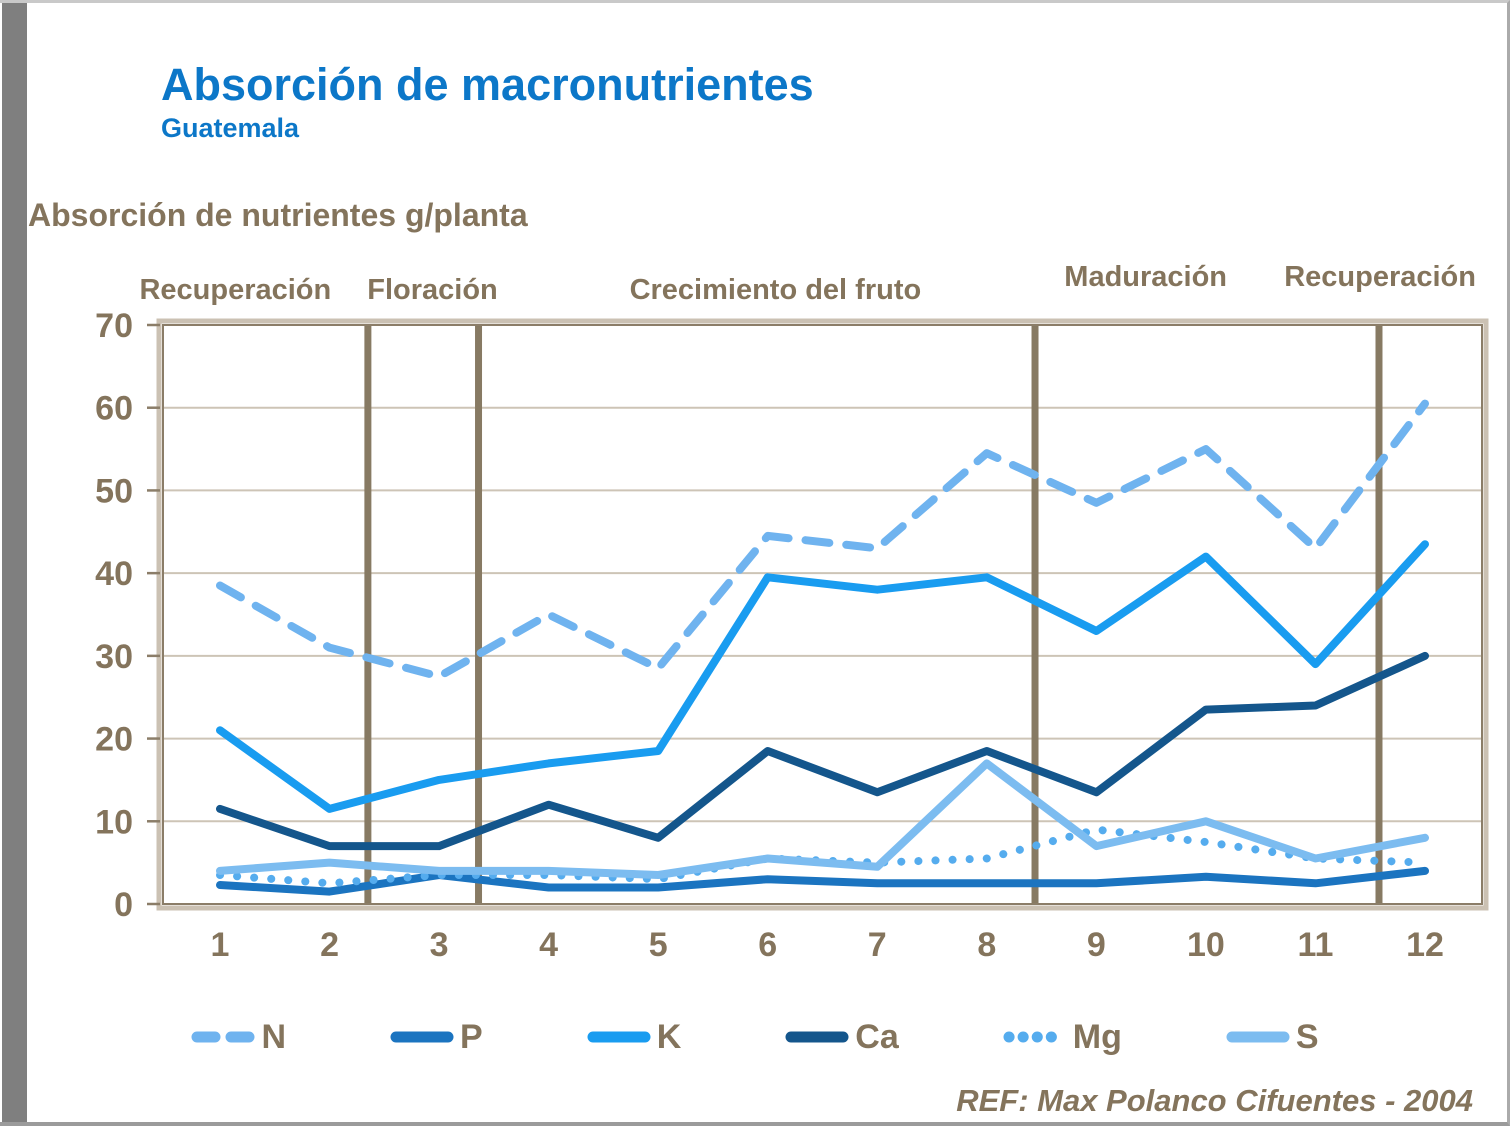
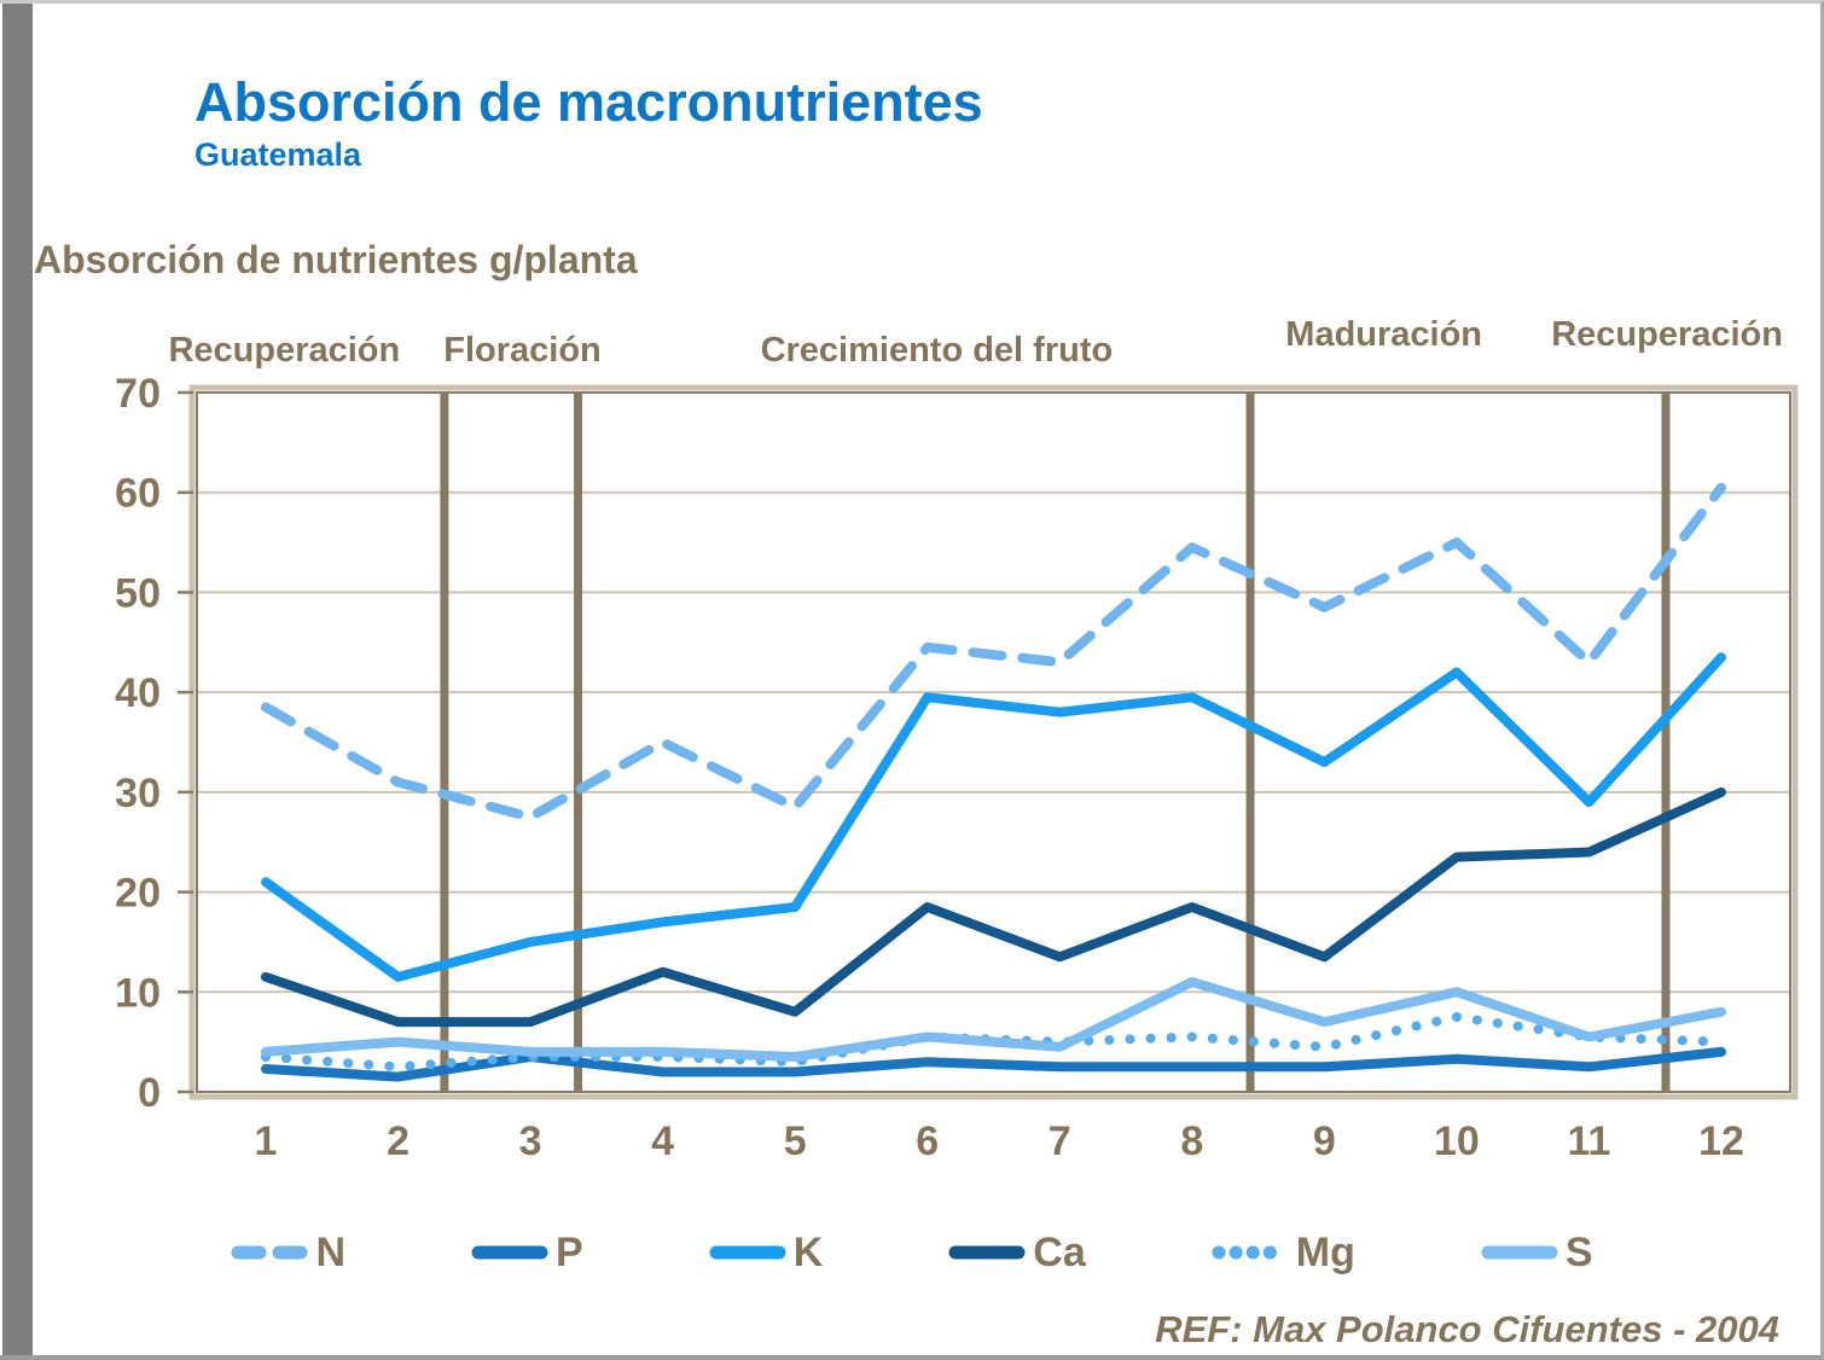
S/8: 17 -> 11
Mg/9: 9 -> 4
